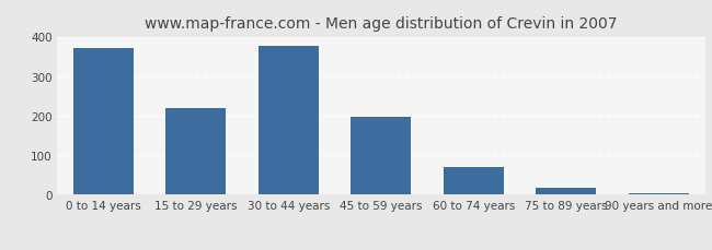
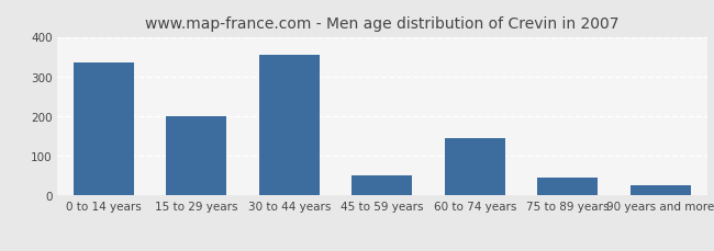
0 to 14 years: 372 -> 335
15 to 29 years: 219 -> 200
30 to 44 years: 377 -> 355
45 to 59 years: 196 -> 50
60 to 74 years: 69 -> 145
75 to 89 years: 18 -> 45
90 years and more: 4 -> 25
